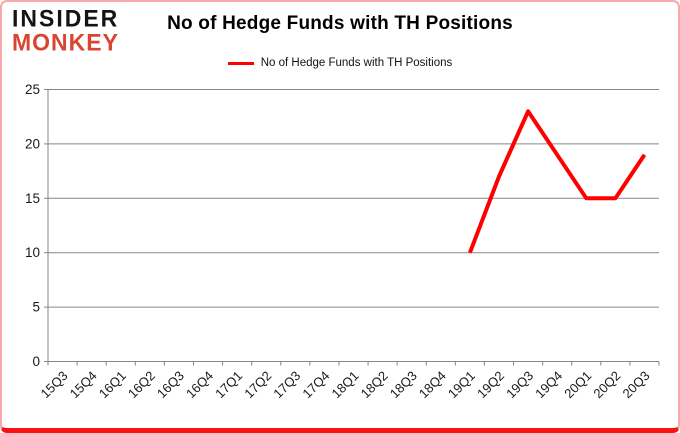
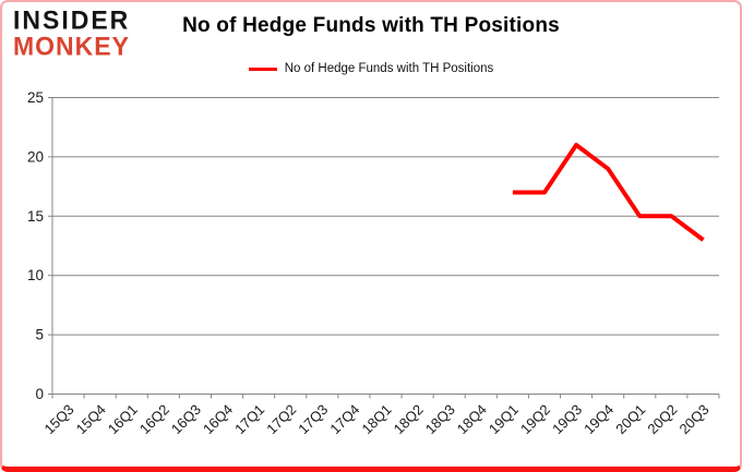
19Q1: 10 -> 17
19Q3: 23 -> 21
20Q3: 19 -> 13
